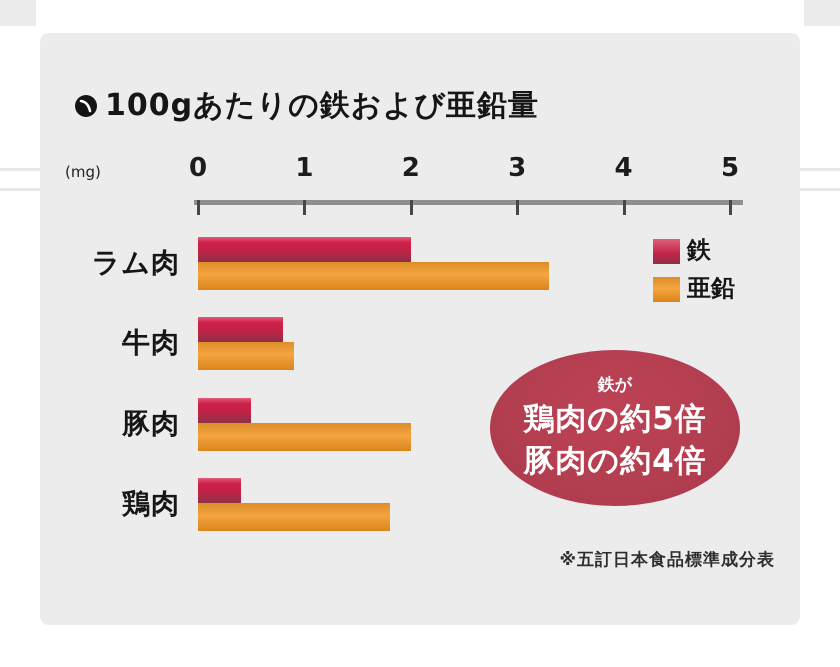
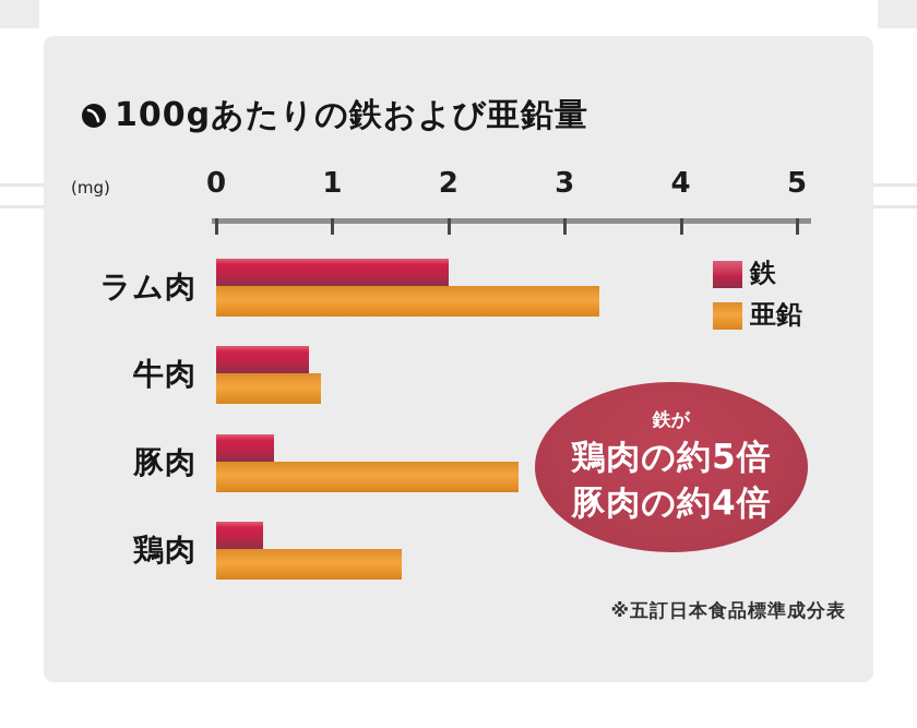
亜鉛/豚肉: 2.0 -> 2.6
亜鉛/鶏肉: 1.8 -> 1.6
